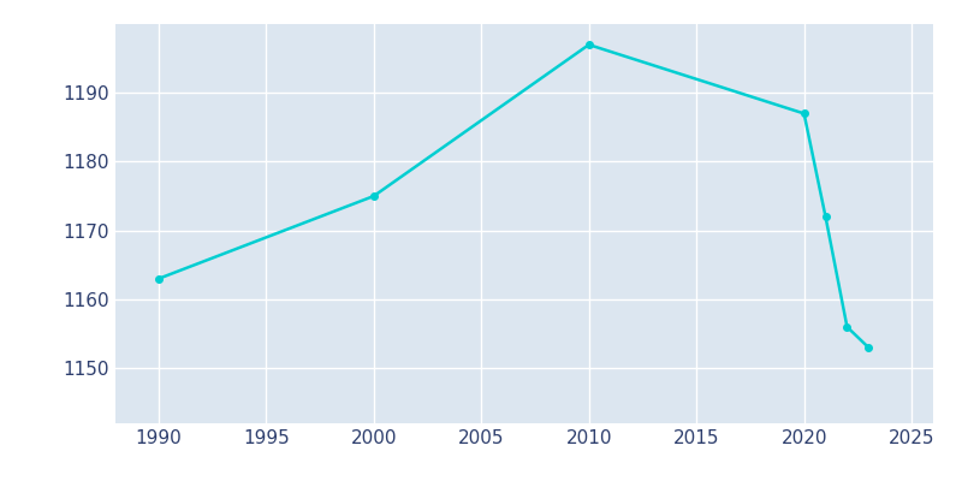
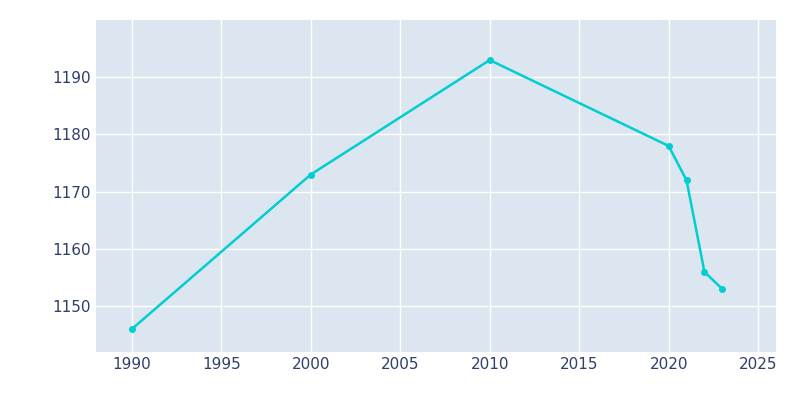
1990: 1163 -> 1146
2000: 1175 -> 1173
2010: 1197 -> 1193
2020: 1187 -> 1178
